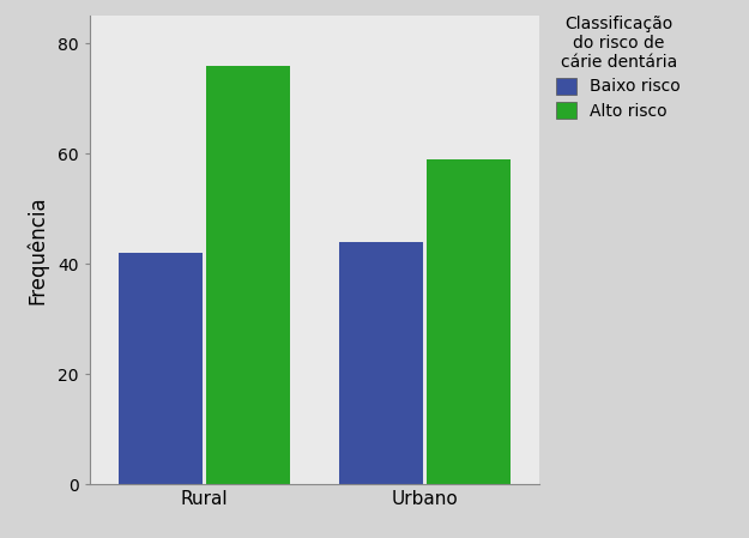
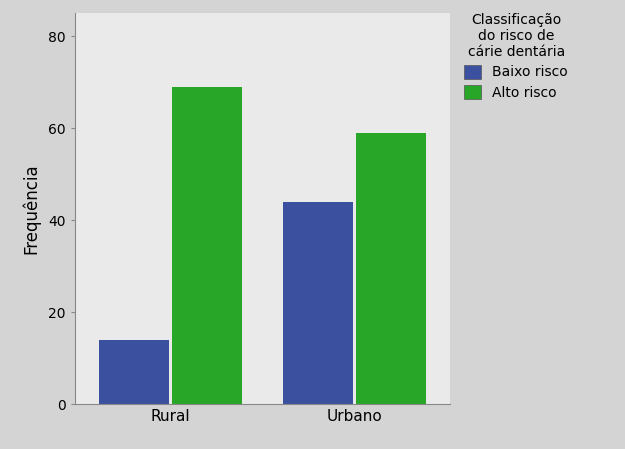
Baixo risco/Rural: 42 -> 14
Alto risco/Rural: 76 -> 69
